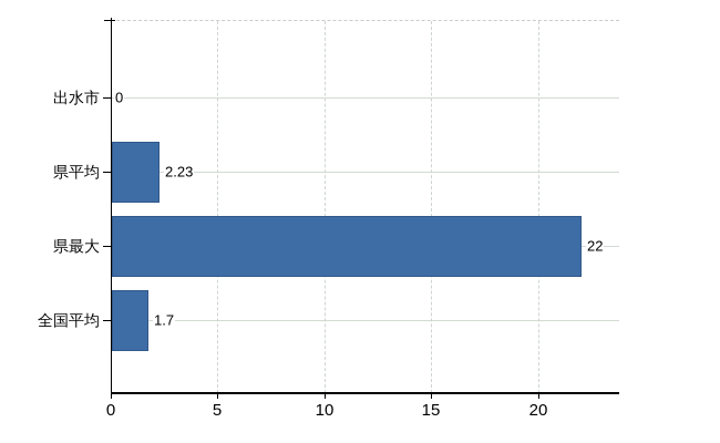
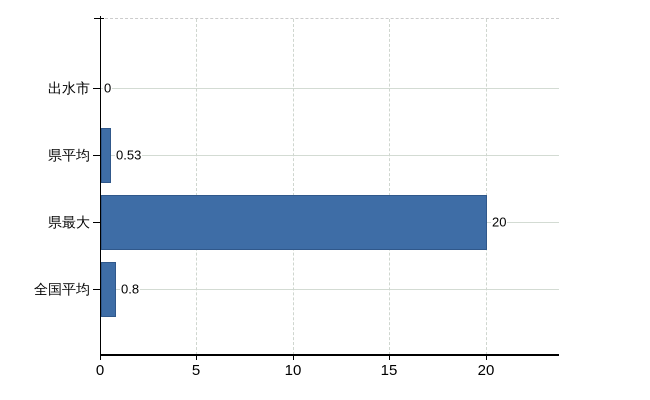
県平均: 2.23 -> 0.53
県最大: 22 -> 20
全国平均: 1.7 -> 0.8
